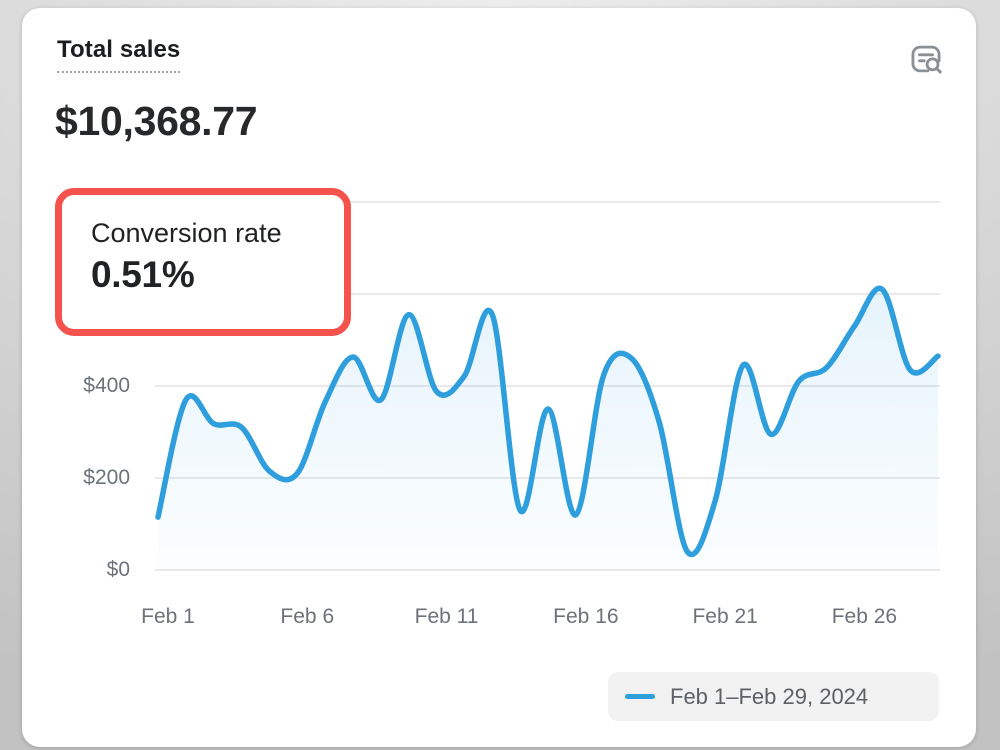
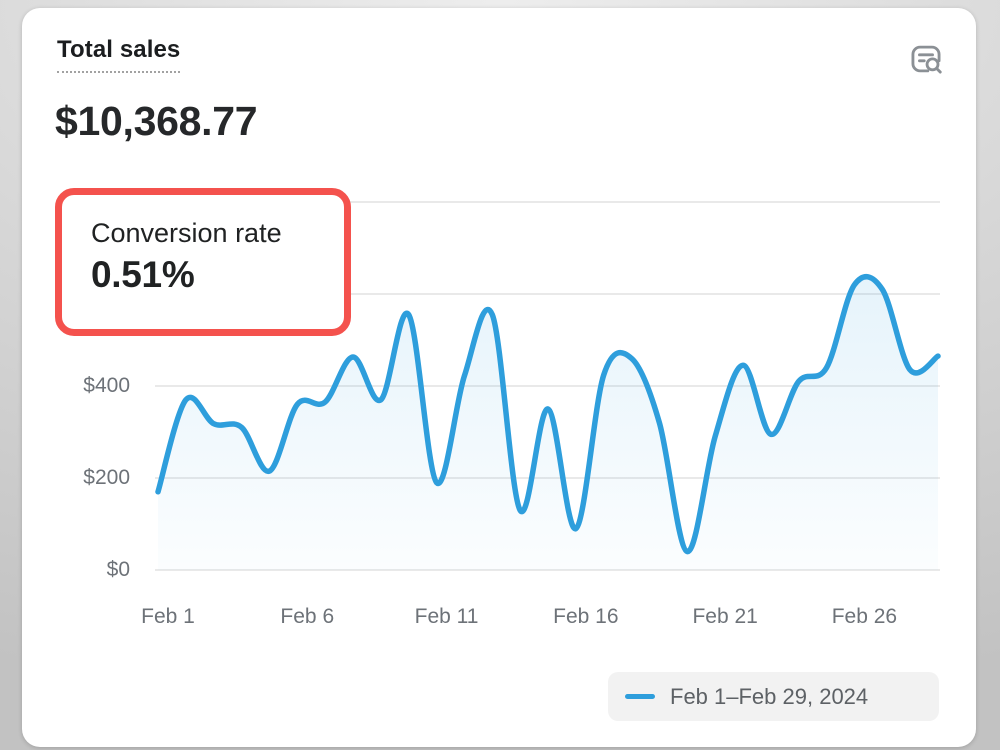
Feb 1: $120 -> $170
Feb 6: $210 -> $360
Feb 11: $390 -> $190
Feb 16: $120 -> $90
Feb 21: $150 -> $290
Feb 26: $530 -> $620
